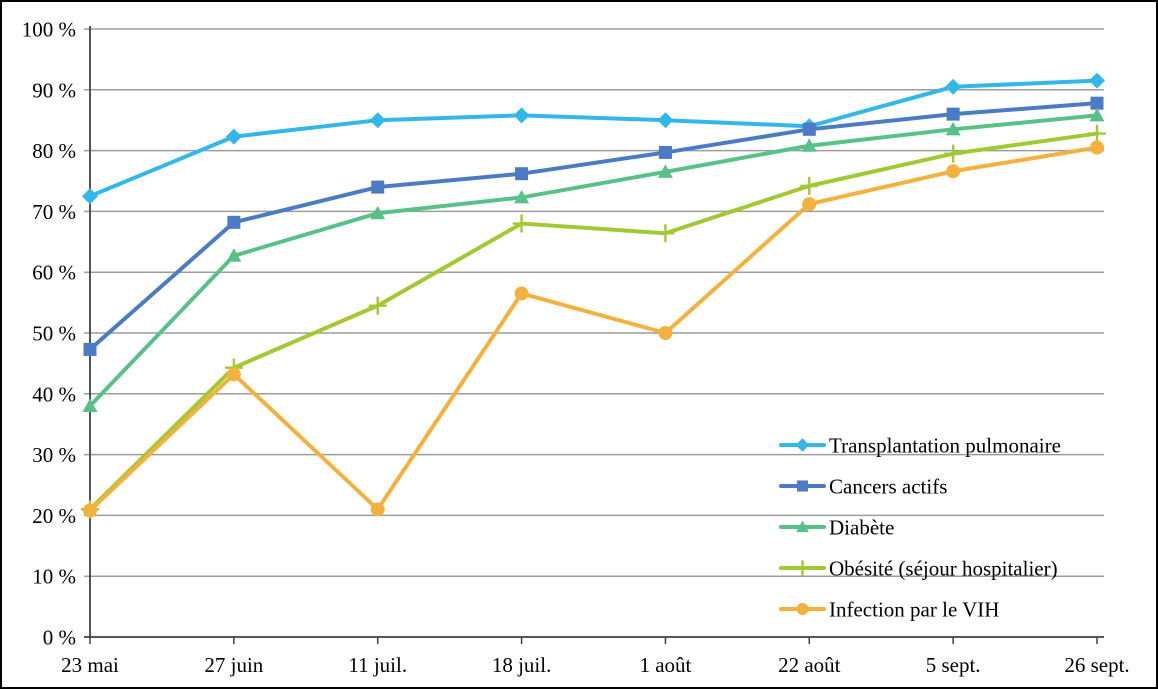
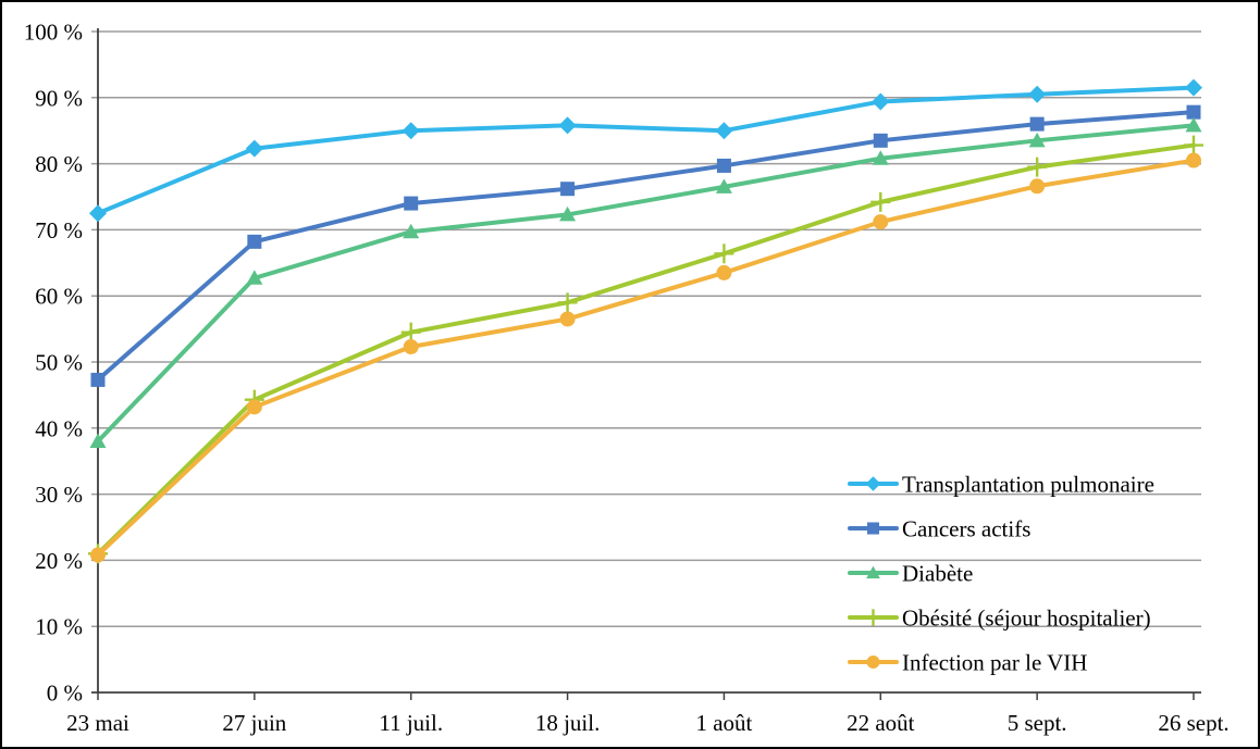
Infection par le VIH/11 juil.: 21% -> 52%
Obésité (séjour hospitalier)/18 juil.: 68% -> 59%
Infection par le VIH/1 août: 50% -> 64%
Transplantation pulmonaire/22 août: 84% -> 89%
